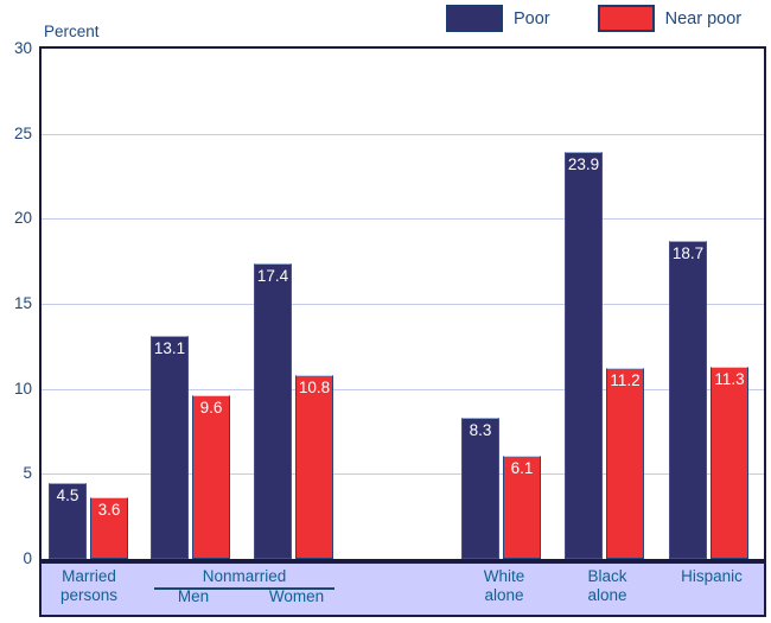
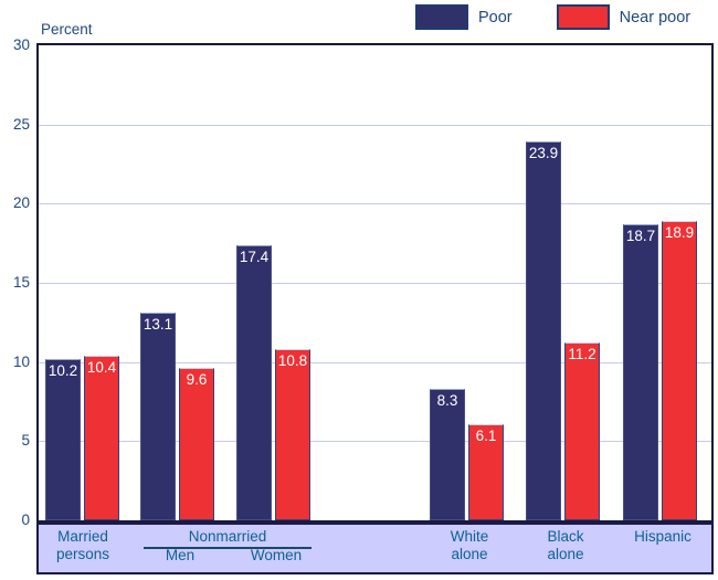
Poor/Married persons: 4.5 -> 10.2
Near poor/Married persons: 3.6 -> 10.4
Near poor/Hispanic: 11.3 -> 18.9
